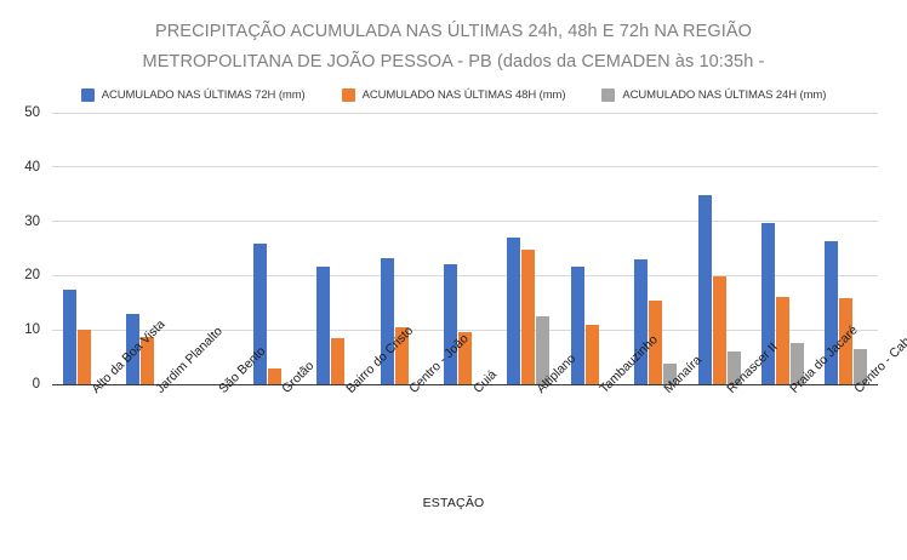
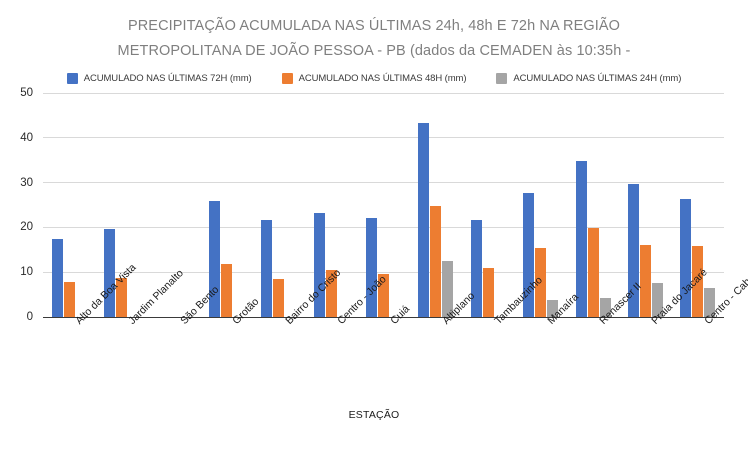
ACUMULADO NAS ÚLTIMAS 48H (mm)/Alto da Boa Vista: 10 -> 8
ACUMULADO NAS ÚLTIMAS 72H (mm)/Jardim Planalto: 13 -> 20
ACUMULADO NAS ÚLTIMAS 48H (mm)/Grotão: 3 -> 12
ACUMULADO NAS ÚLTIMAS 72H (mm)/Altiplano: 27 -> 43
ACUMULADO NAS ÚLTIMAS 72H (mm)/Manaíra: 23 -> 28
ACUMULADO NAS ÚLTIMAS 24H (mm)/Renascer II: 6 -> 4
